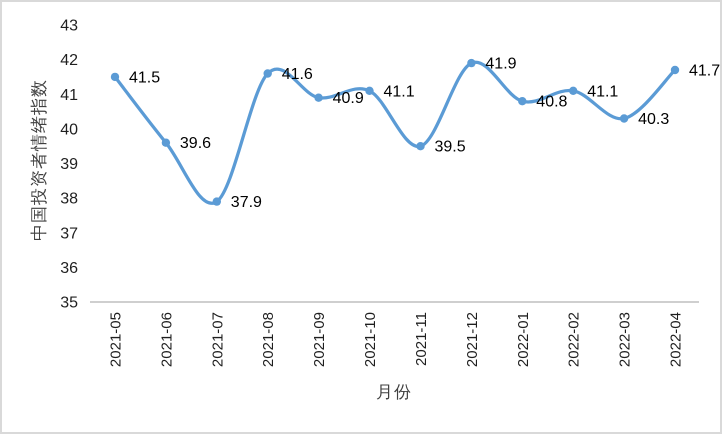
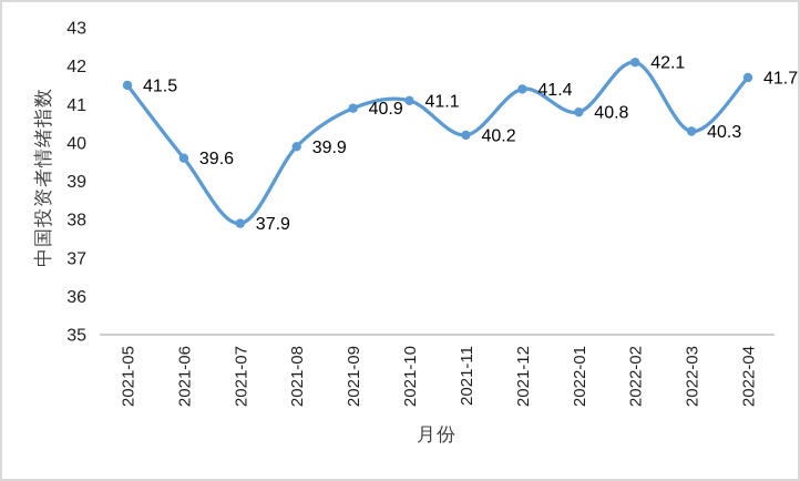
2021-08: 41.6 -> 39.9
2021-11: 39.5 -> 40.2
2021-12: 41.9 -> 41.4
2022-02: 41.1 -> 42.1
